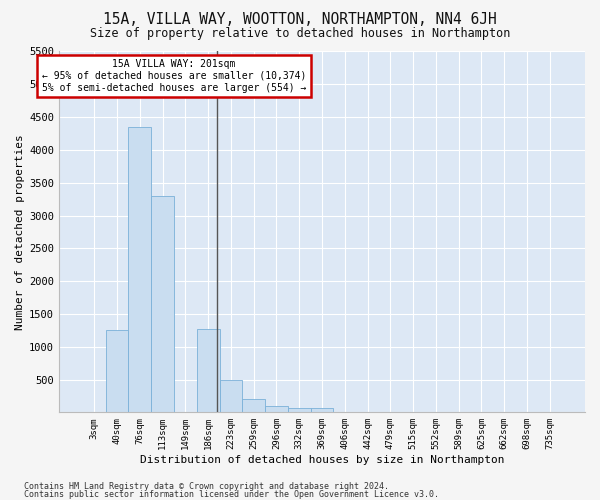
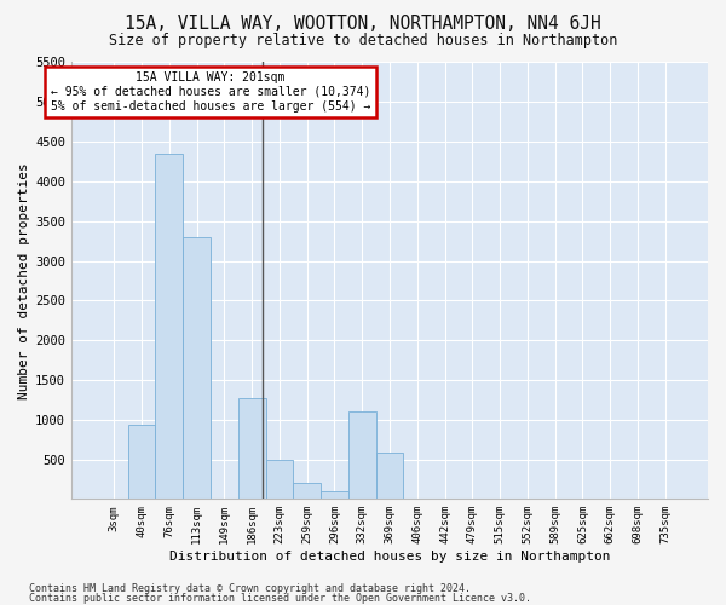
40sqm: 1260 -> 940
332sqm: 60 -> 1100
369sqm: 60 -> 580
